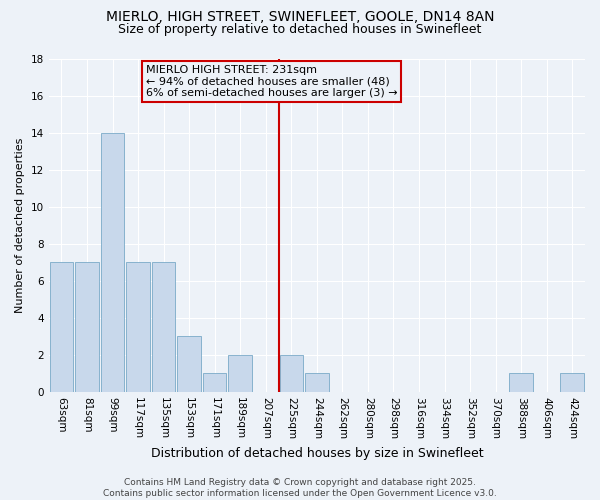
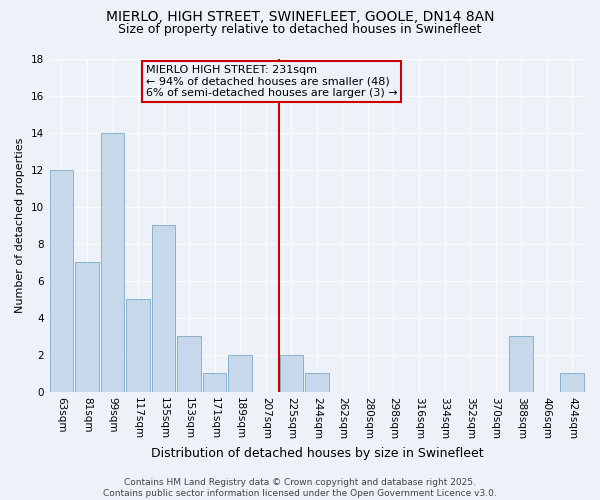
63sqm: 7 -> 12
117sqm: 7 -> 5
135sqm: 7 -> 9
388sqm: 1 -> 3
